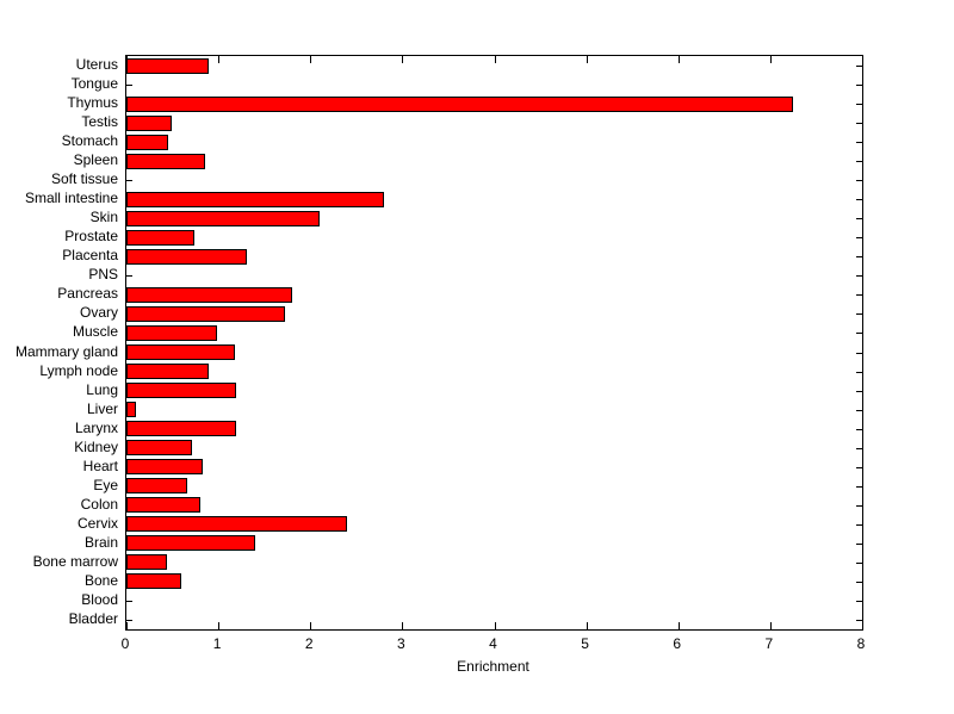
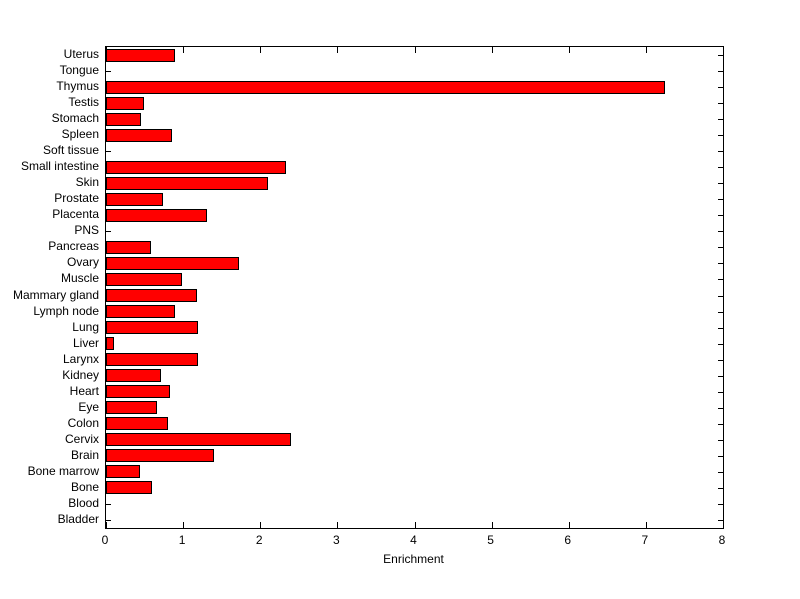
Small intestine: 2.8 -> 2.3
Pancreas: 1.8 -> 0.6
